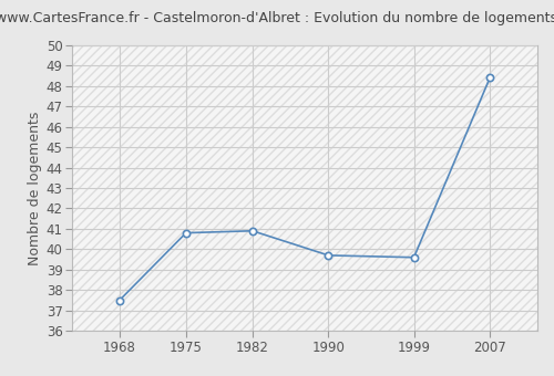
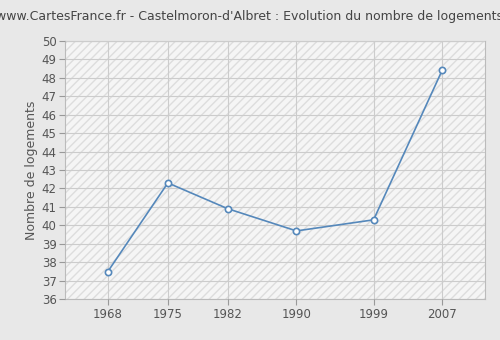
1975: 40.8 -> 42.3
1999: 39.6 -> 40.3
